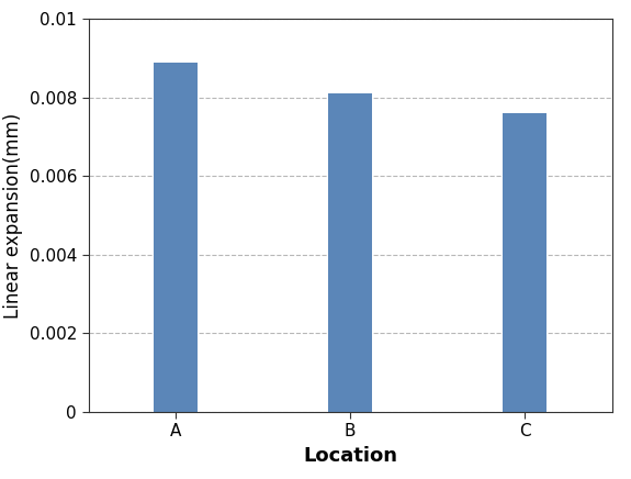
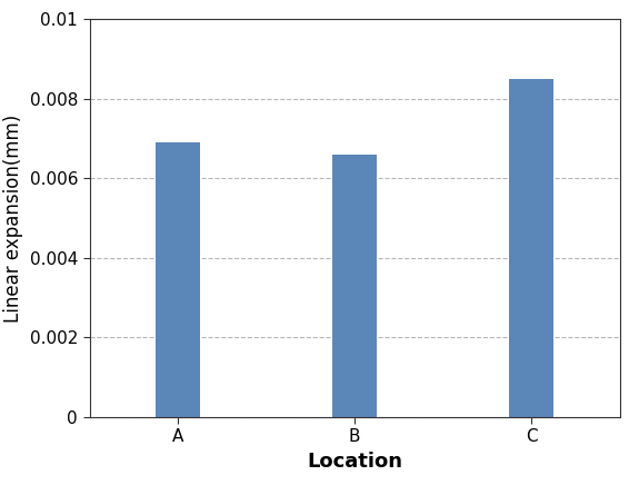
A: 0.0089 -> 0.0069
B: 0.0081 -> 0.0066
C: 0.0076 -> 0.0085
